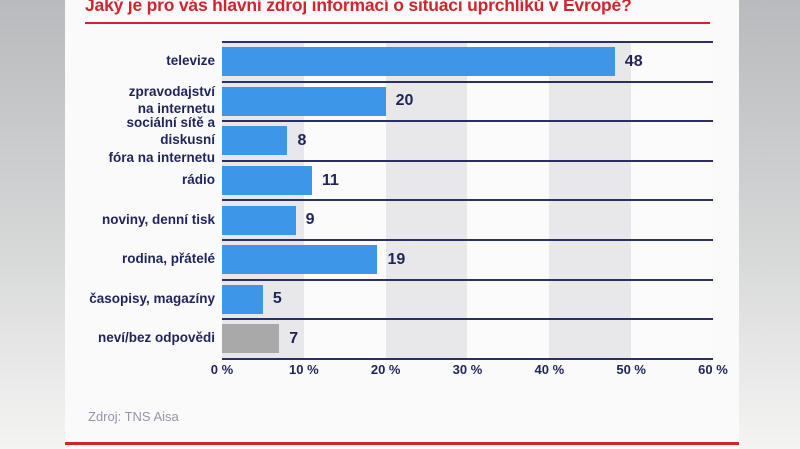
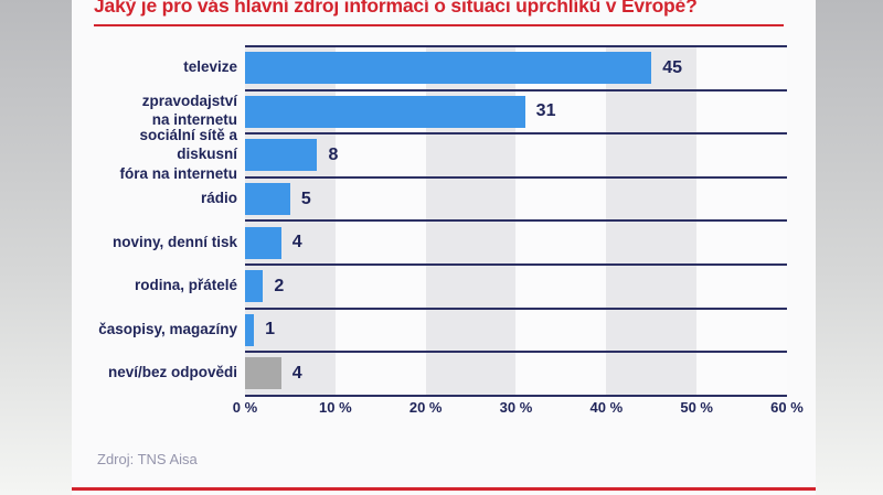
televize: 48 -> 45
zpravodajství na internetu: 20 -> 31
rádio: 11 -> 5
noviny, denní tisk: 9 -> 4
rodina, přátelé: 19 -> 2
časopisy, magazíny: 5 -> 1
neví/bez odpovědi: 7 -> 4
